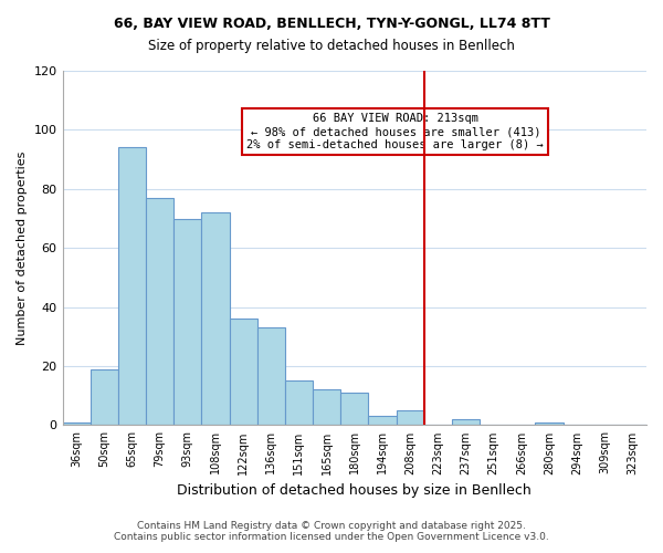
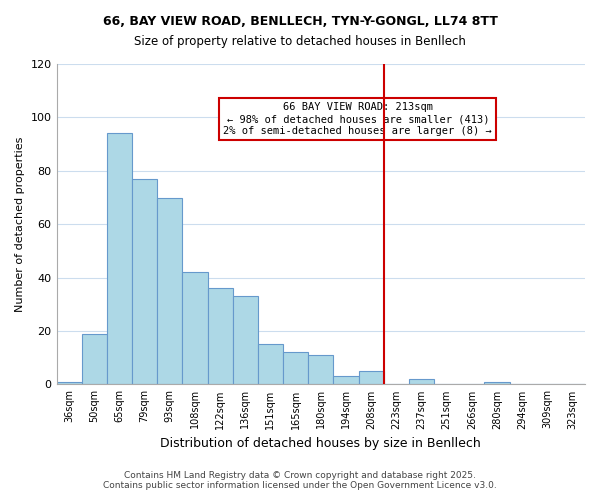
108sqm: 72 -> 42
